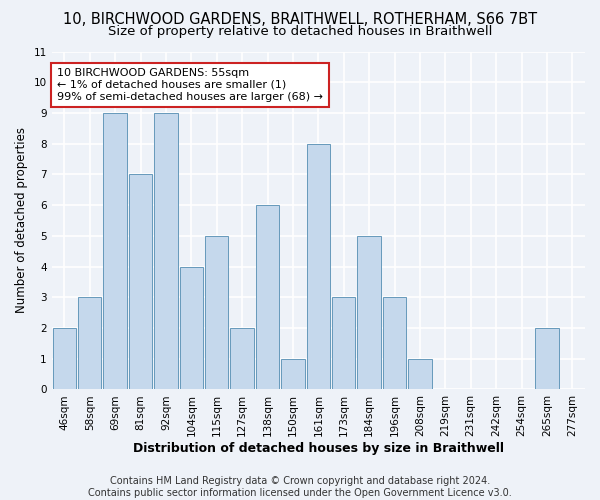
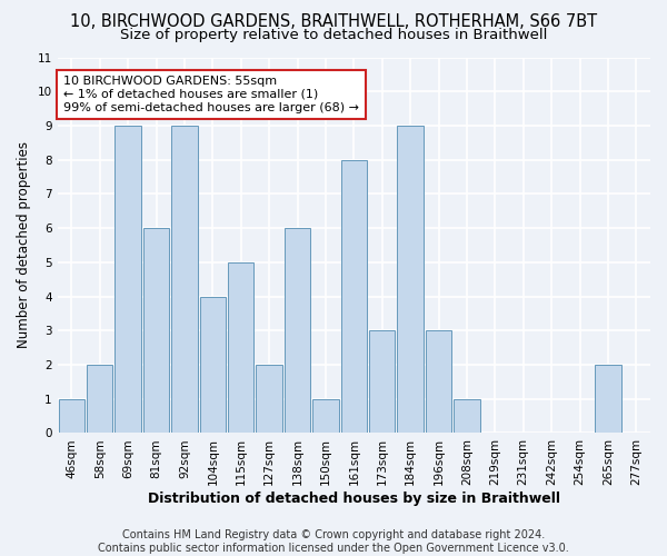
46sqm: 2 -> 1
58sqm: 3 -> 2
81sqm: 7 -> 6
184sqm: 5 -> 9
